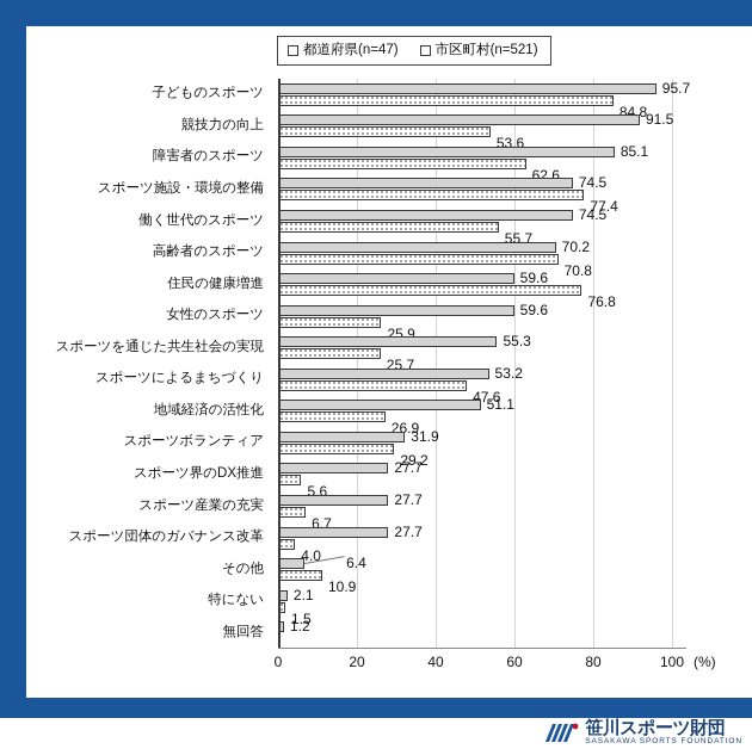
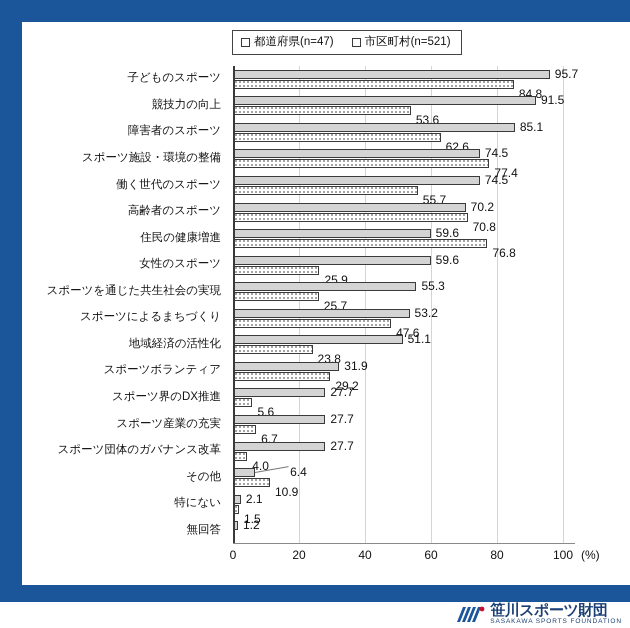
市区町村(n=521)/地域経済の活性化: 26.9 -> 23.8
